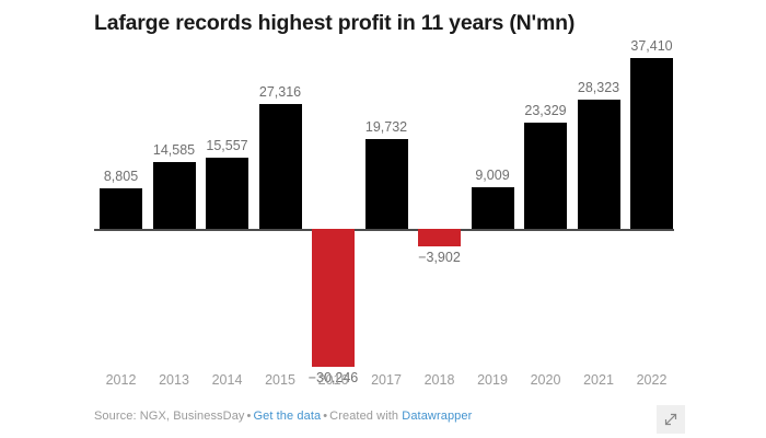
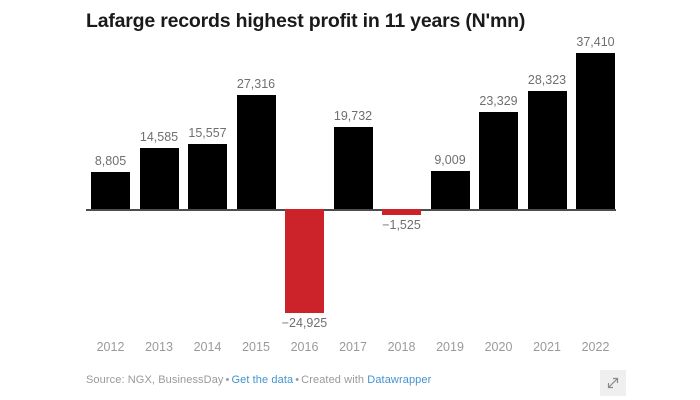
2016: −30,246 -> −24,925
2018: −3,902 -> −1,525
